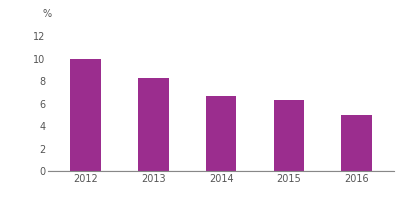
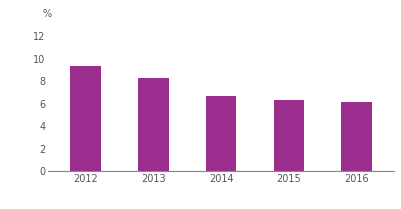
2012: 10.0 -> 9.4
2016: 5.0 -> 6.2
